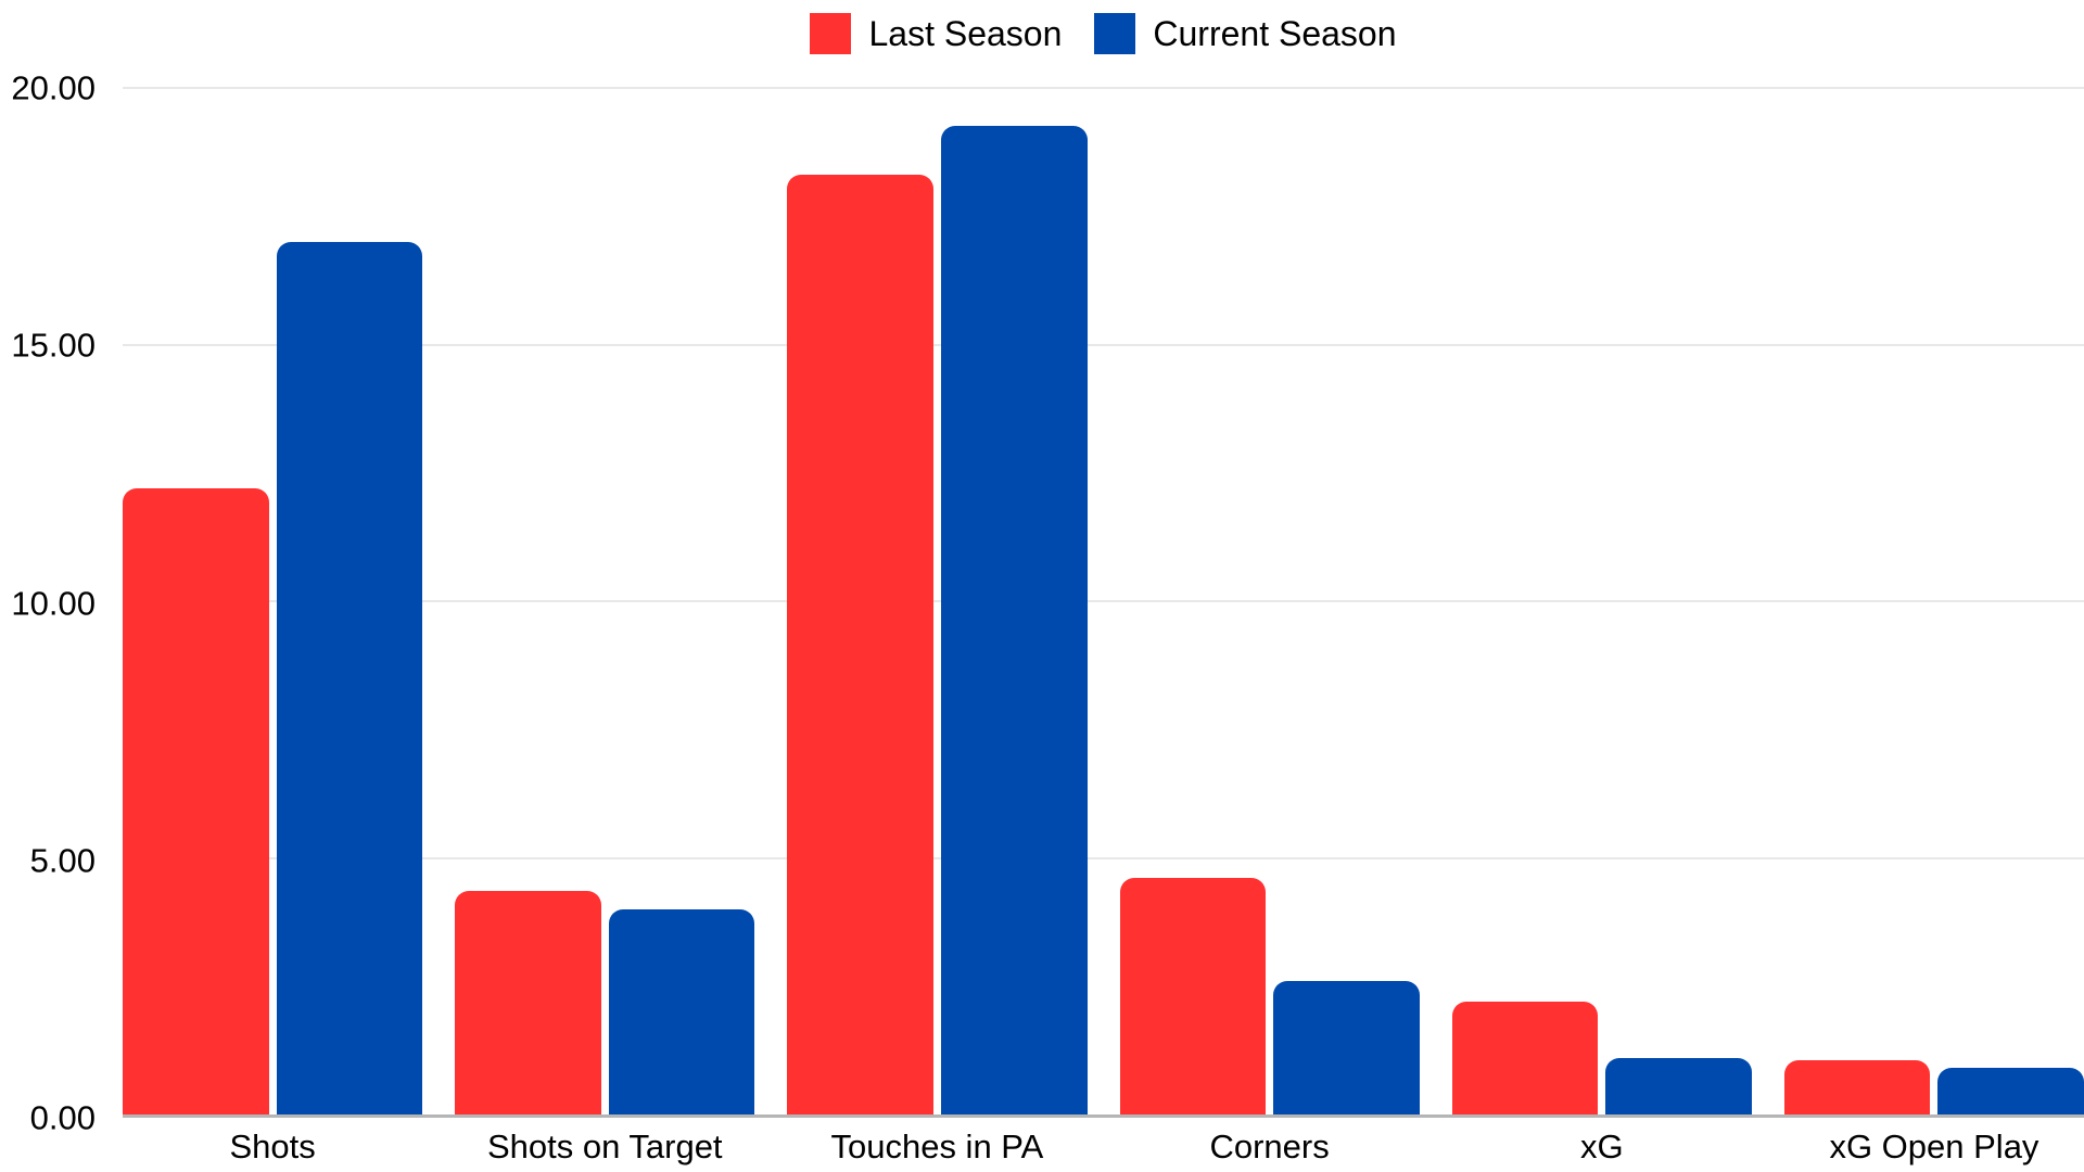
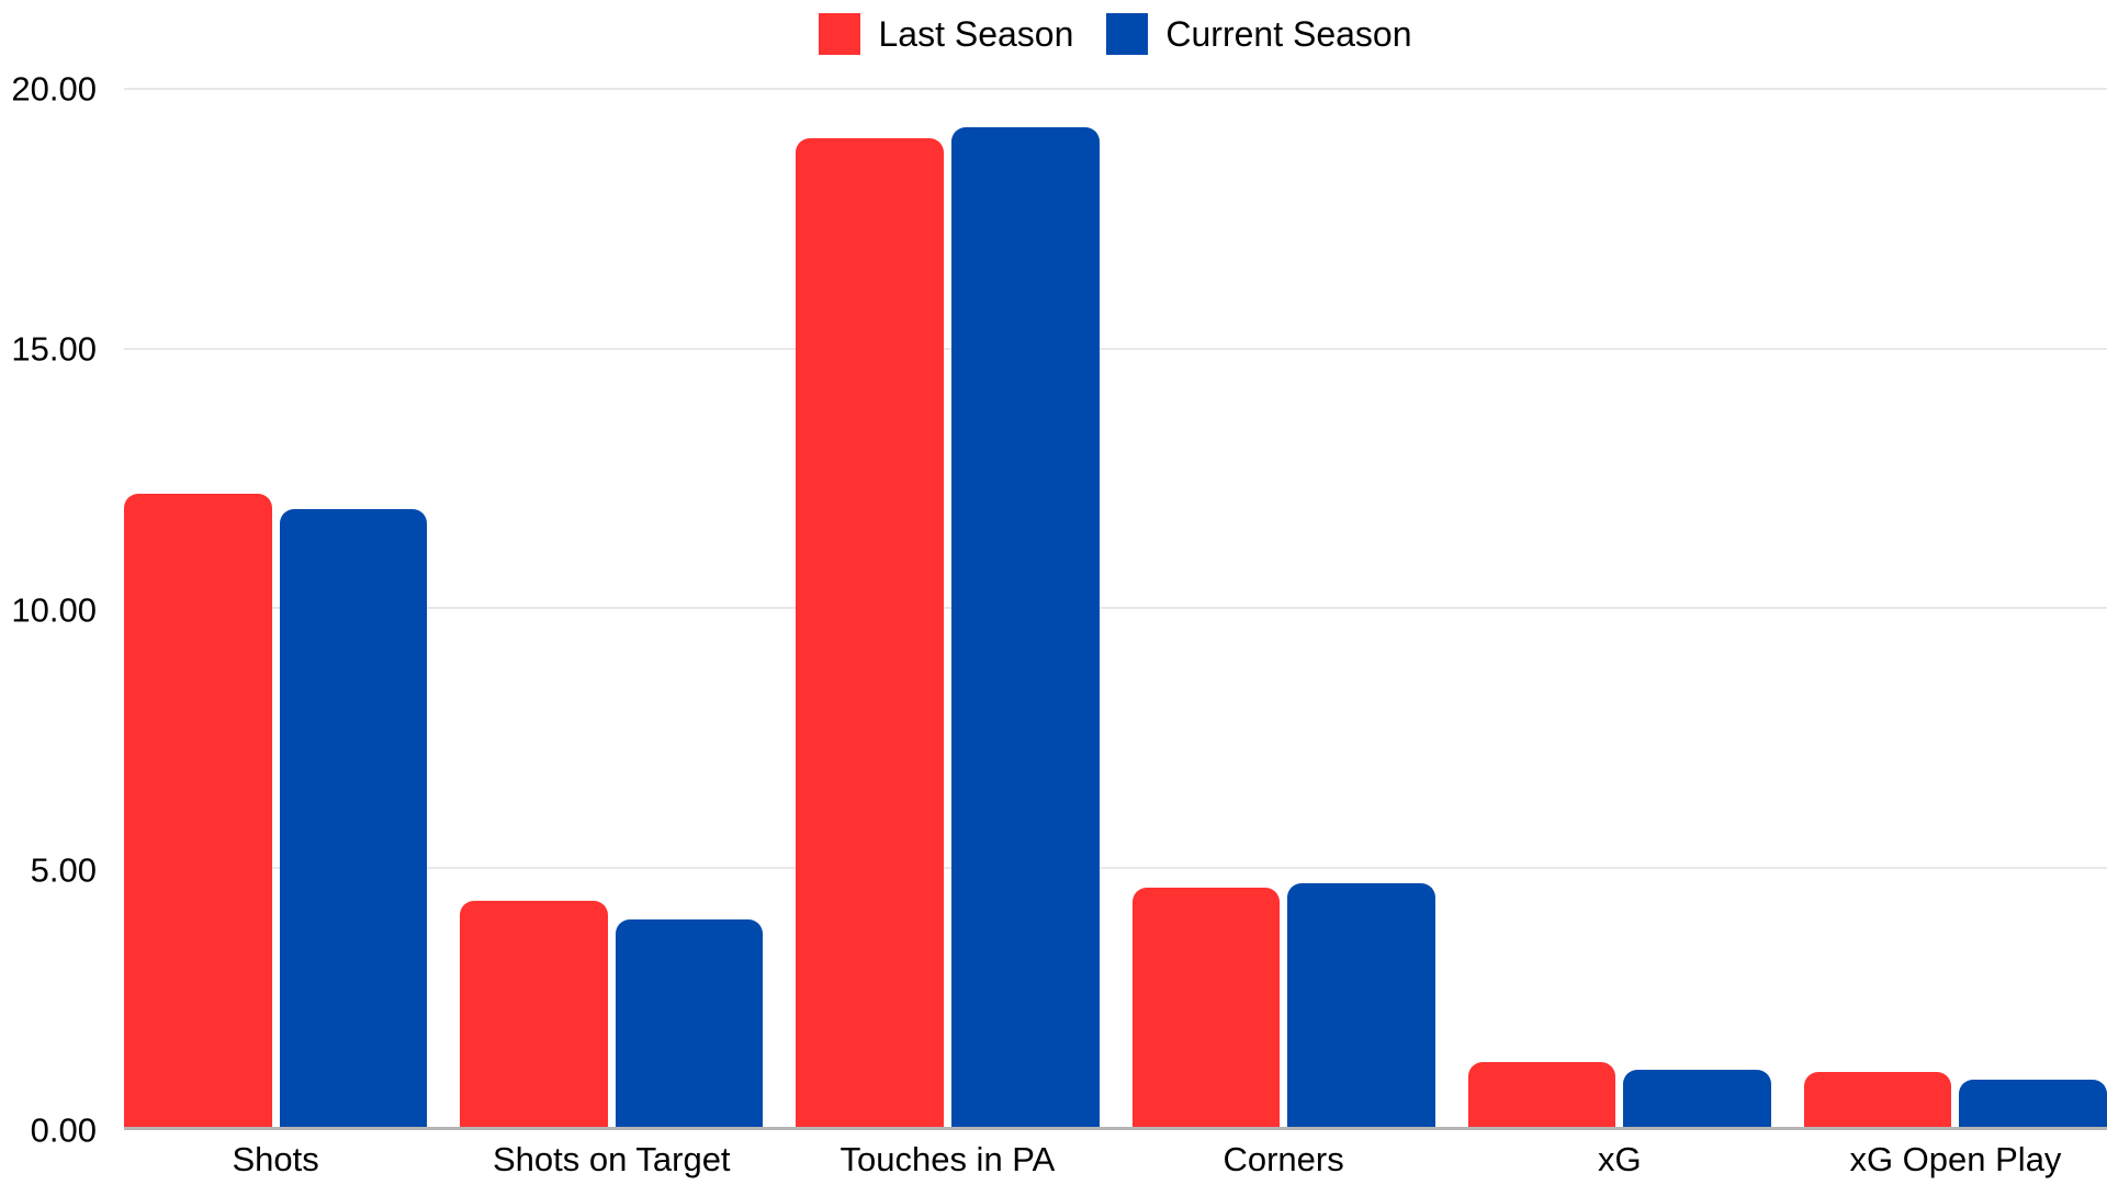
Current Season/Shots: 17.0 -> 11.9
Last Season/Touches in PA: 18.3 -> 19.1
Current Season/Corners: 2.6 -> 4.7
Last Season/xG: 2.2 -> 1.2
